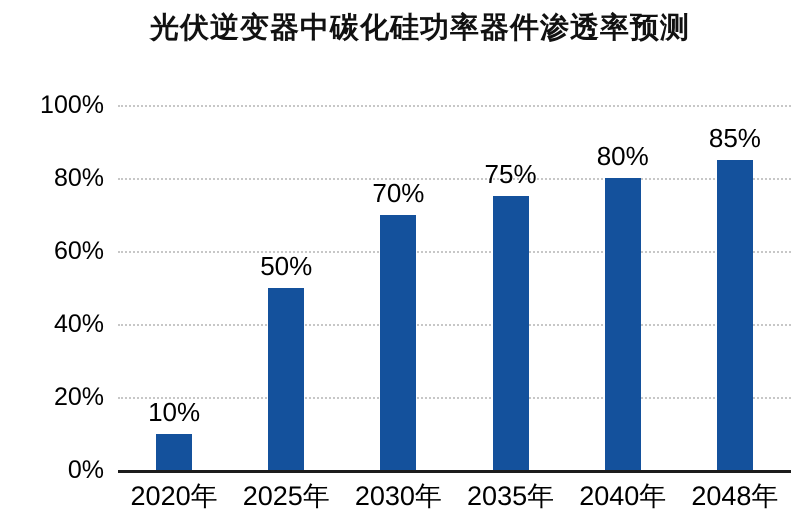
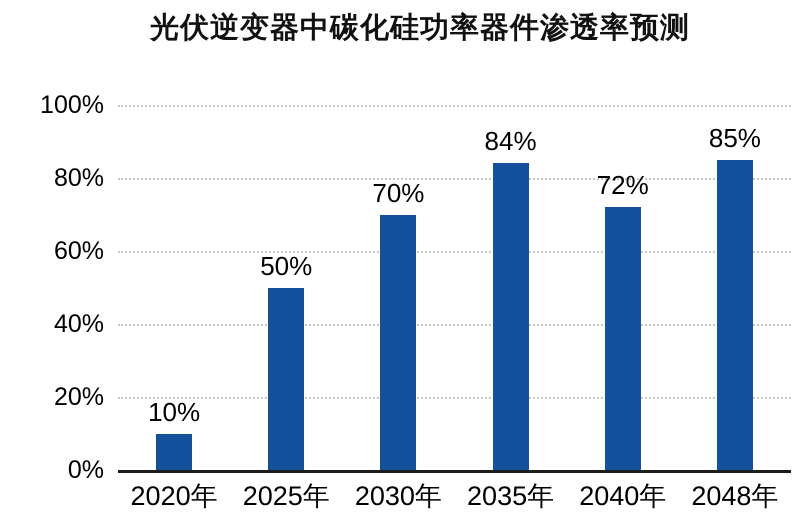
2035年: 75% -> 84%
2040年: 80% -> 72%
